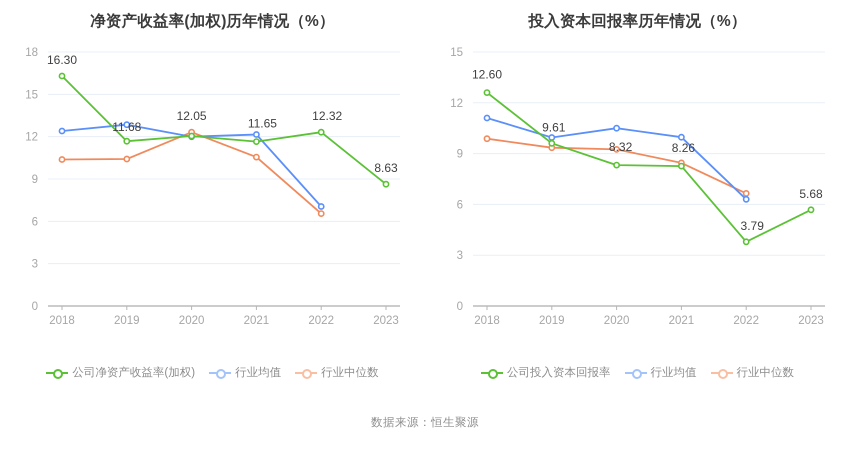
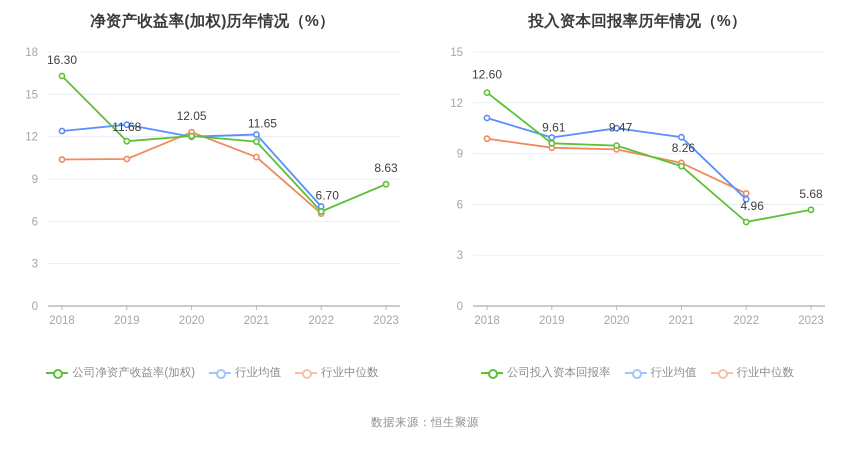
净资产收益率(加权)历年情况（%）/公司净资产收益率(加权)/2022: 12.32 -> 6.70
投入资本回报率历年情况（%）/公司投入资本回报率/2020: 8.32 -> 9.47
投入资本回报率历年情况（%）/公司投入资本回报率/2022: 3.79 -> 4.96
